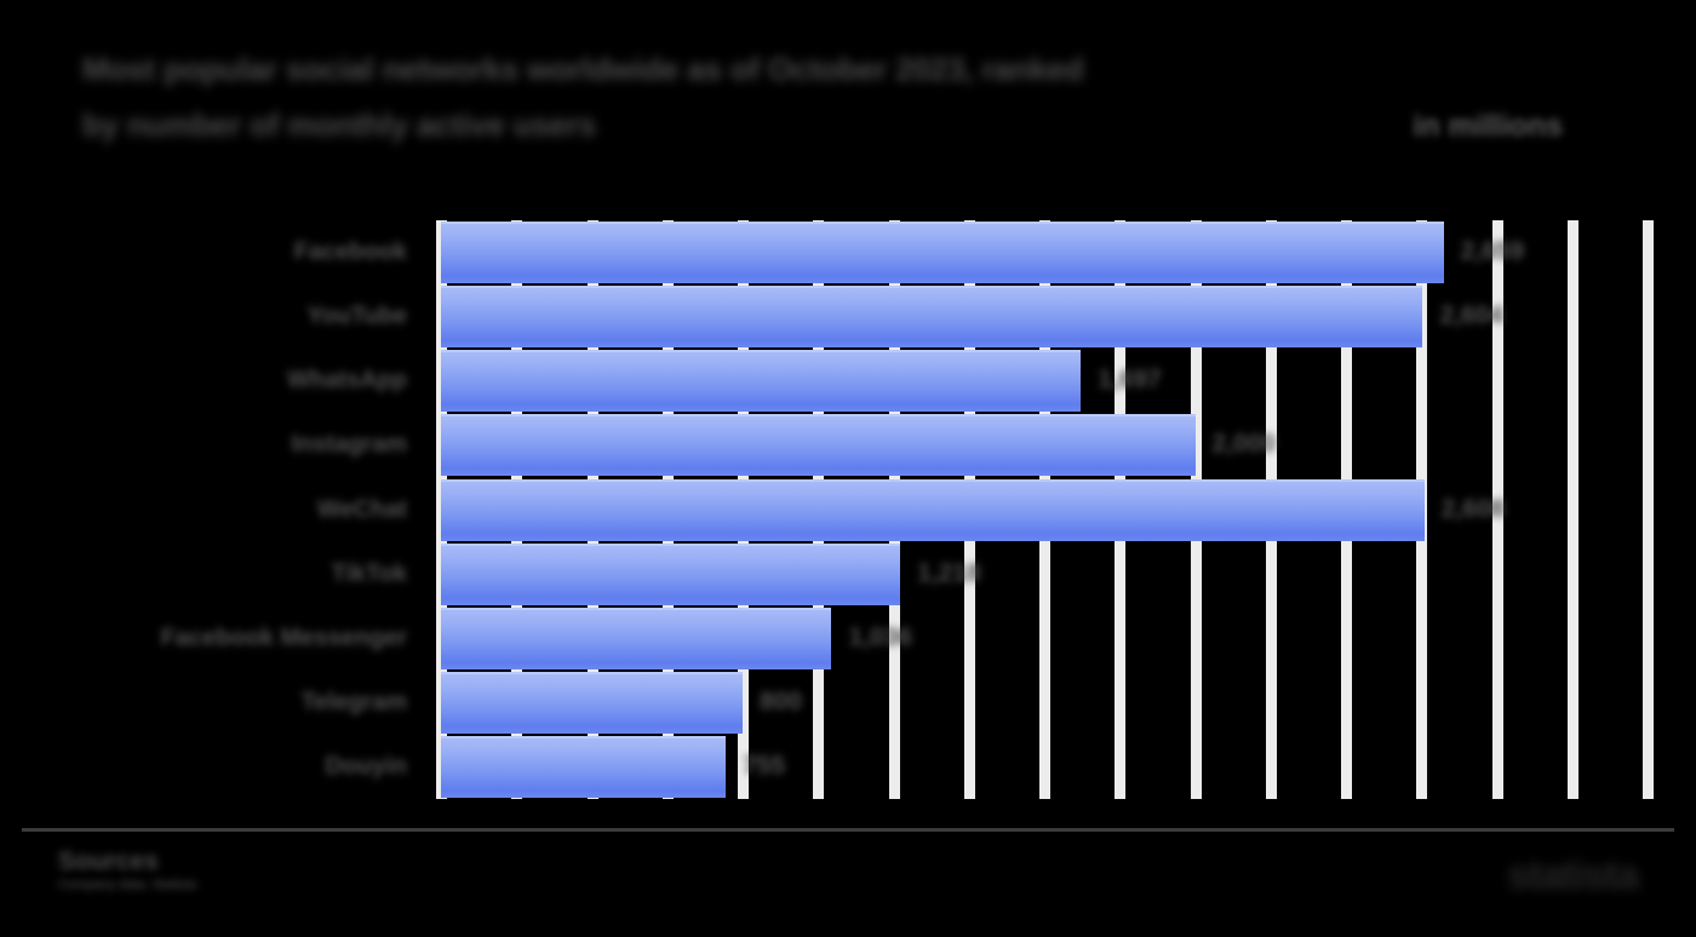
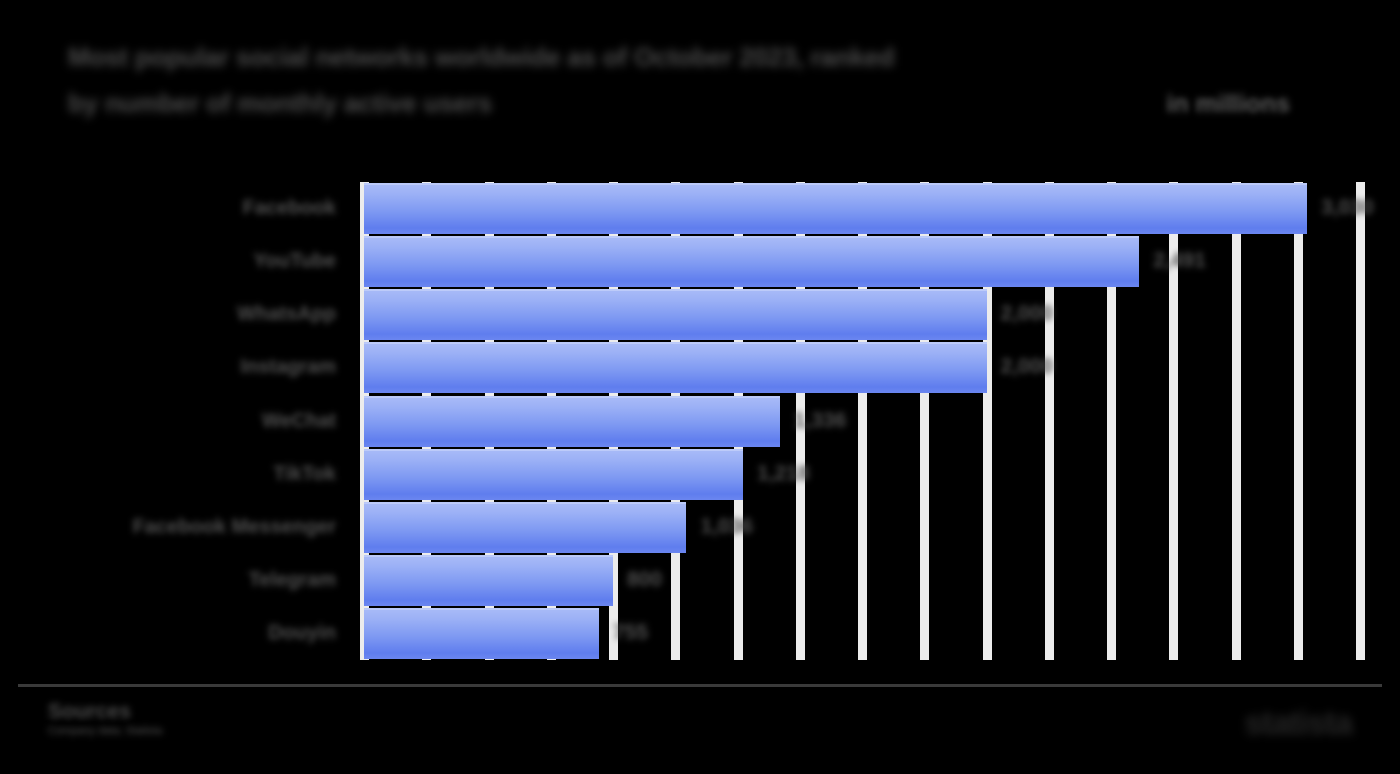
Facebook: 2,659 -> 3,030
YouTube: 2,604 -> 2,491
WhatsApp: 1,697 -> 2,000
WeChat: 2,608 -> 1,336
